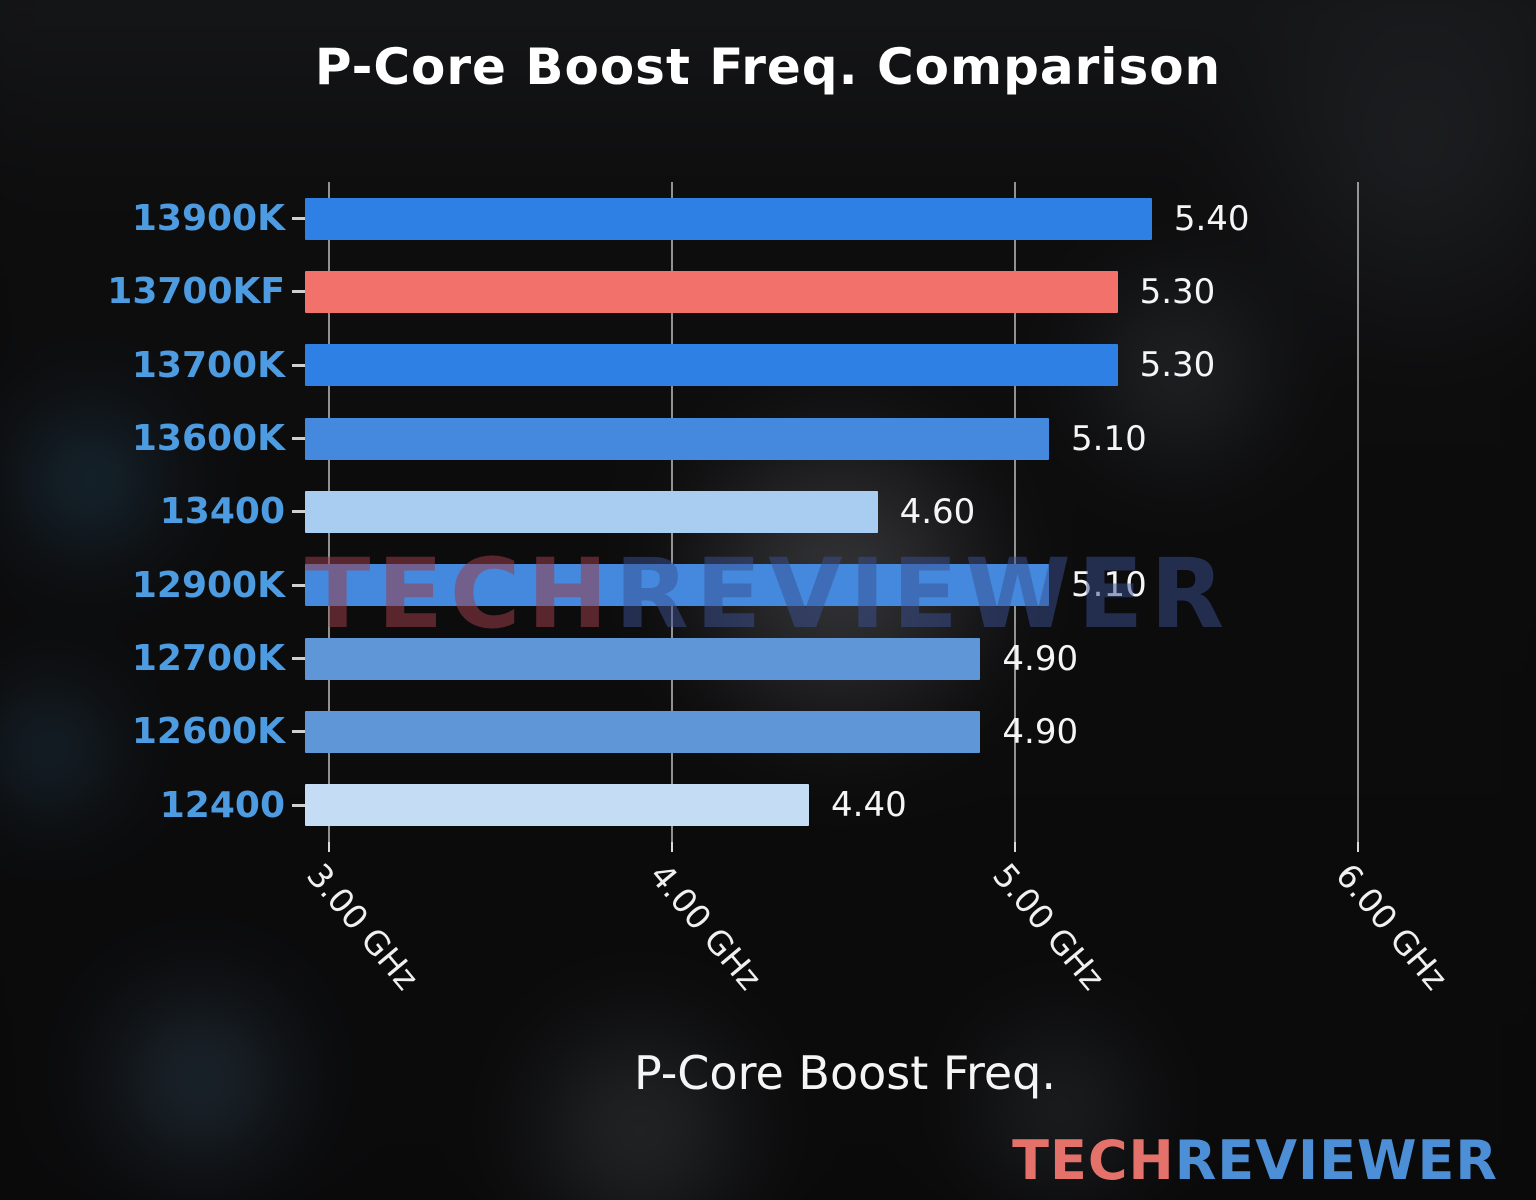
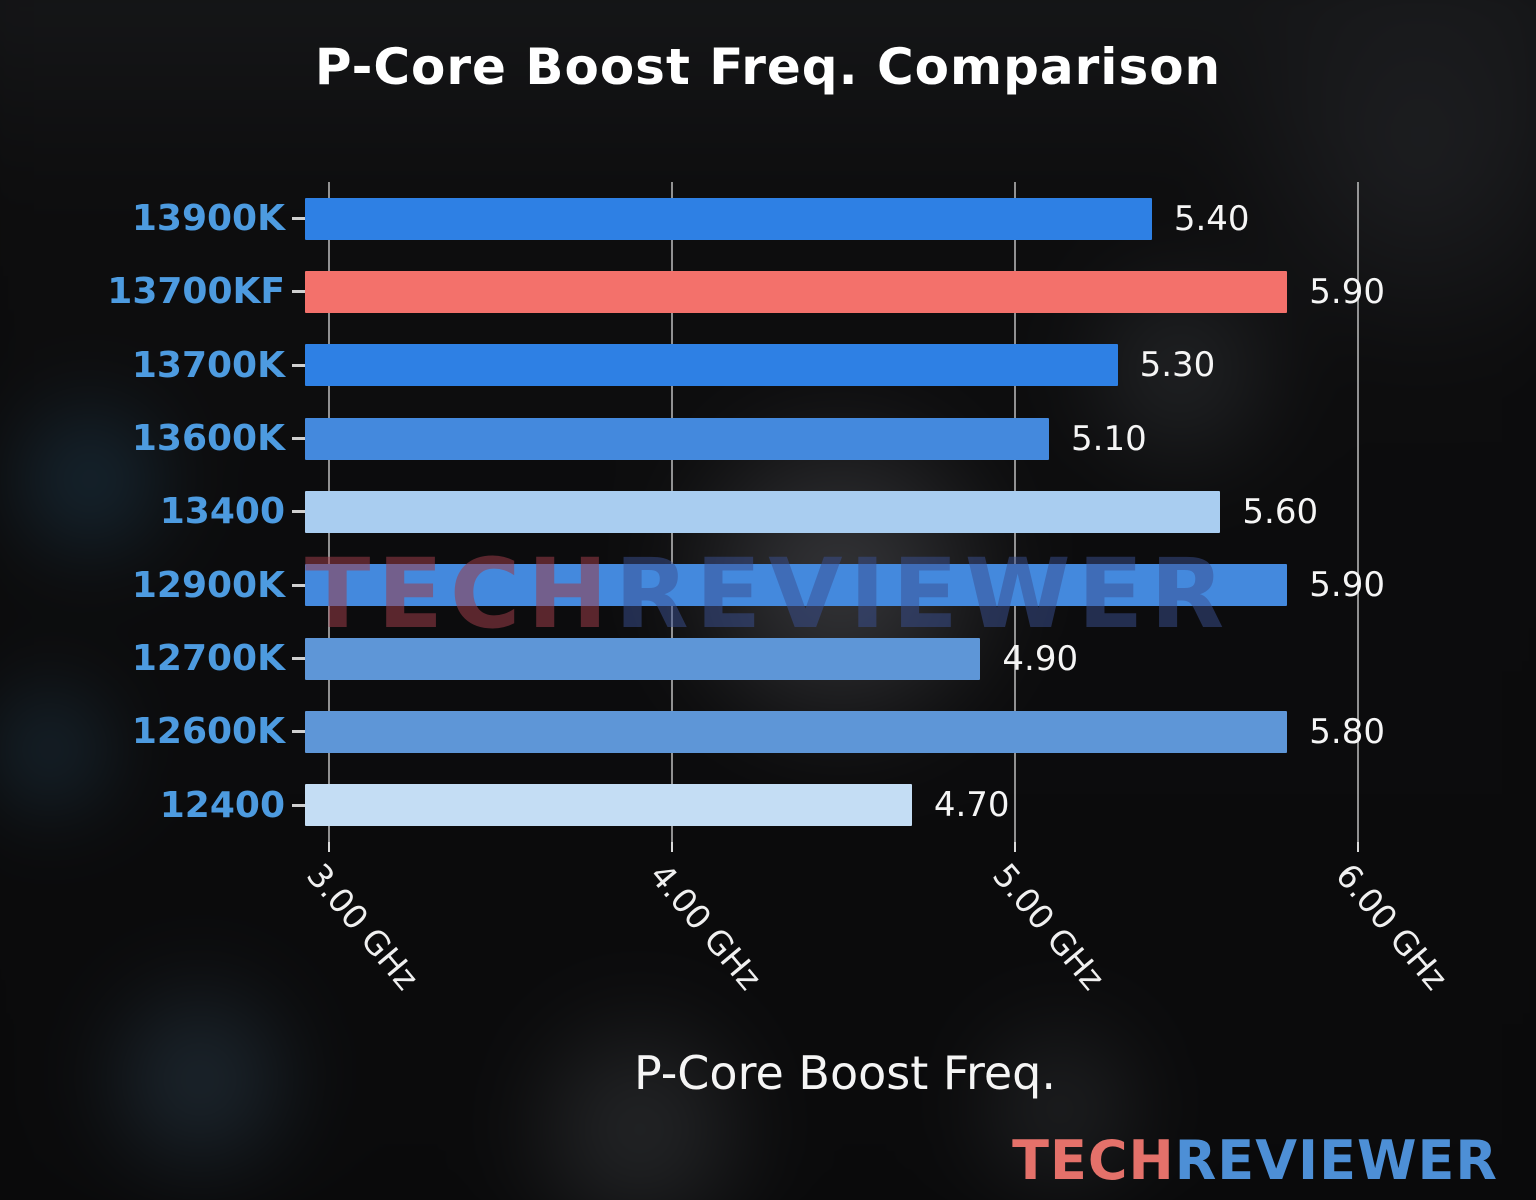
13700KF: 5.30 -> 5.90
13400: 4.60 -> 5.60
12900K: 5.10 -> 5.90
12600K: 4.90 -> 5.80
12400: 4.40 -> 4.70
